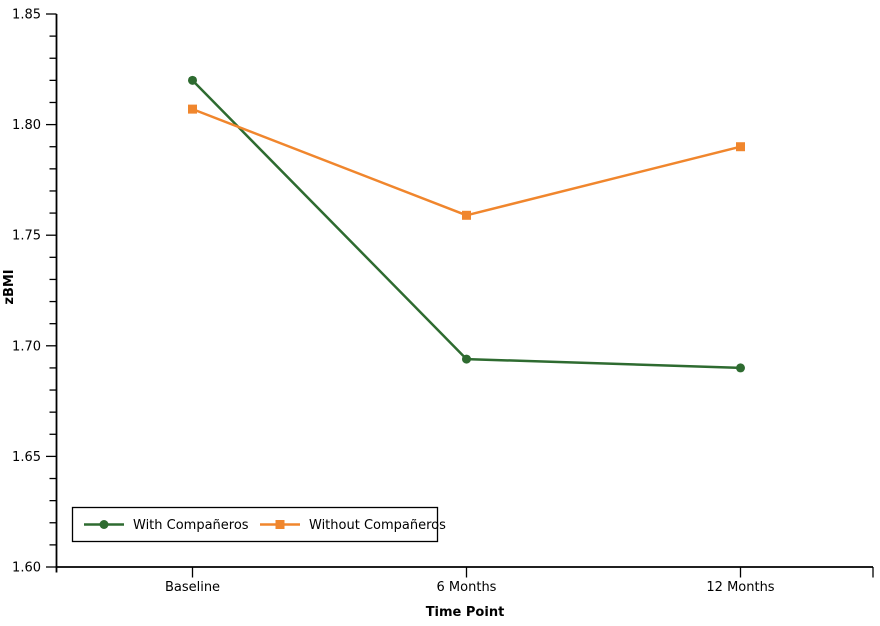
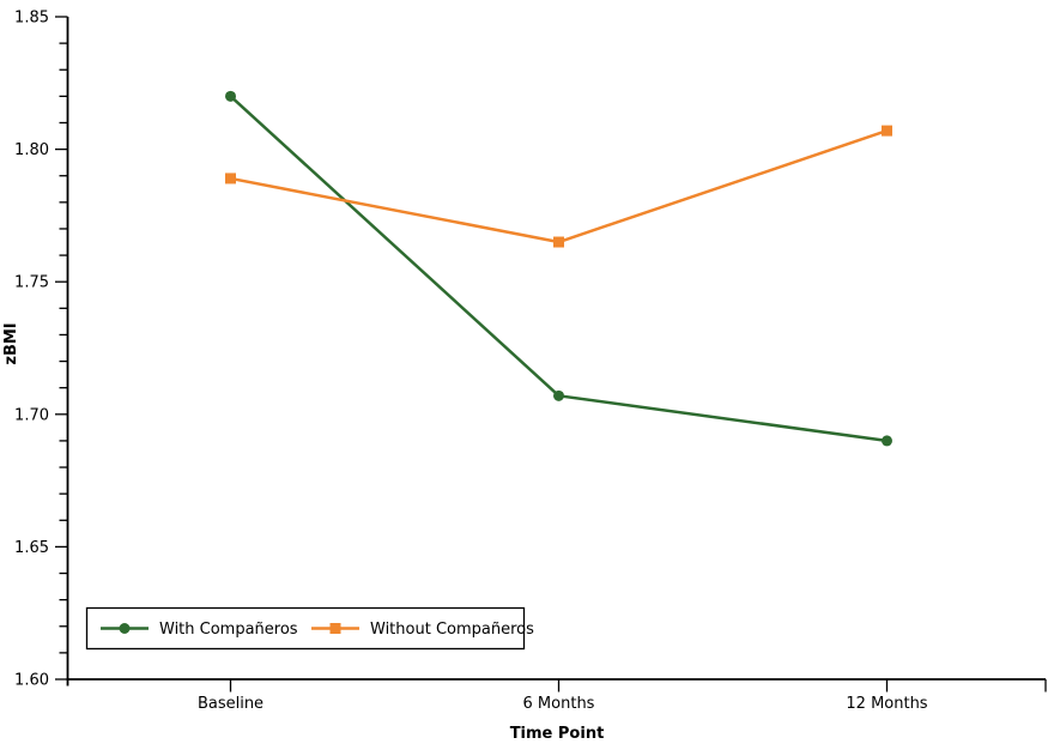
Without Compañeros/Baseline: 1.807 -> 1.789
With Compañeros/6 Months: 1.694 -> 1.707
Without Compañeros/6 Months: 1.759 -> 1.765
Without Compañeros/12 Months: 1.790 -> 1.807
